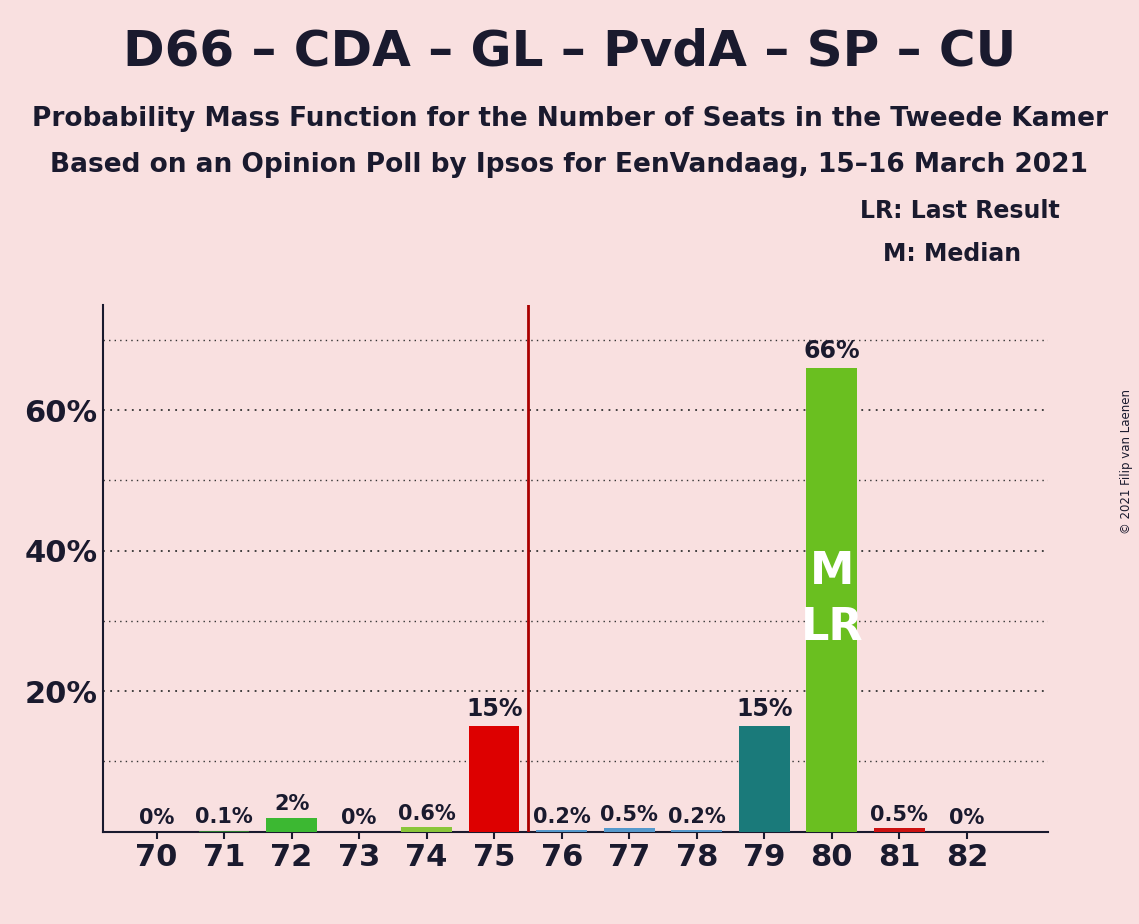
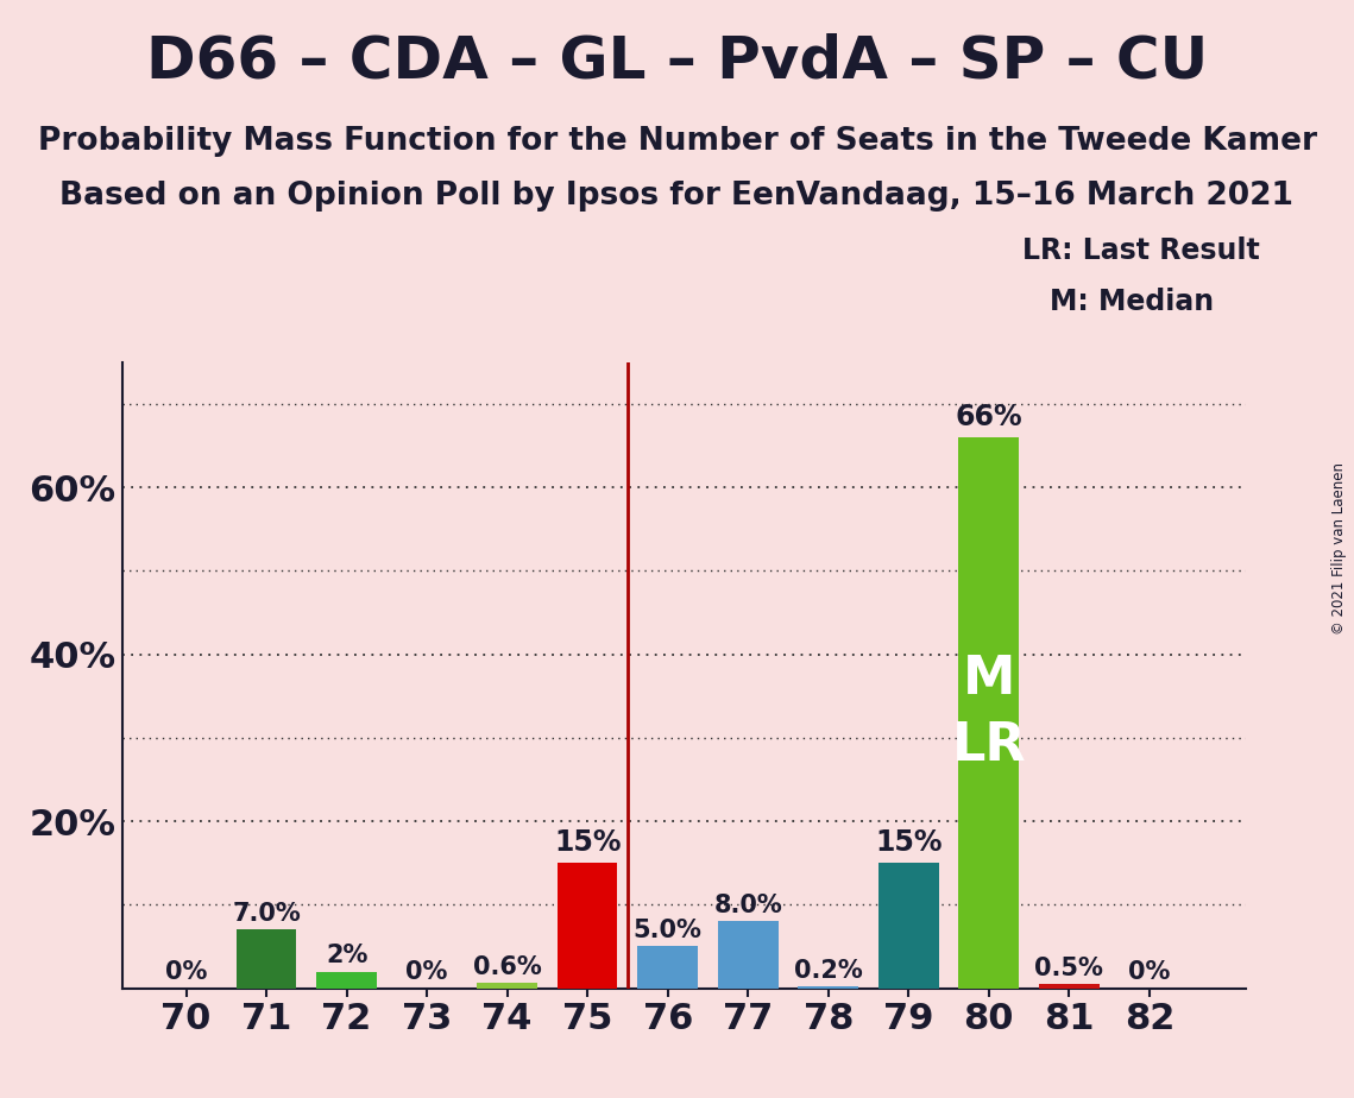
71: 0.1% -> 7.0%
76: 0.2% -> 5.0%
77: 0.5% -> 8.0%
